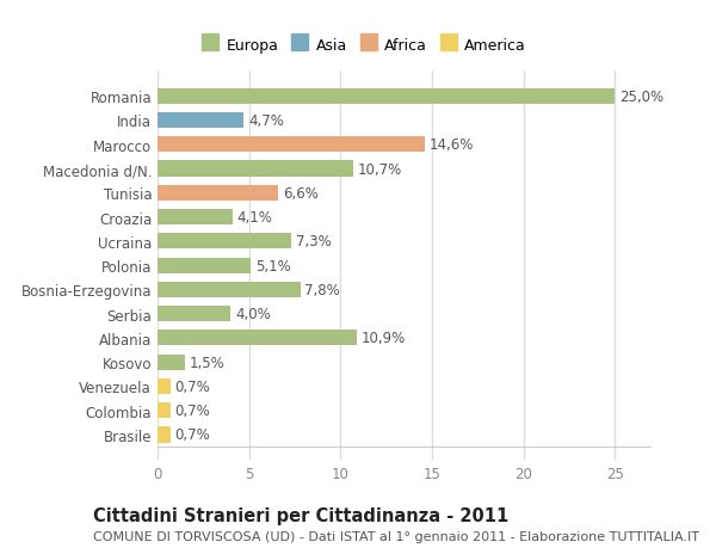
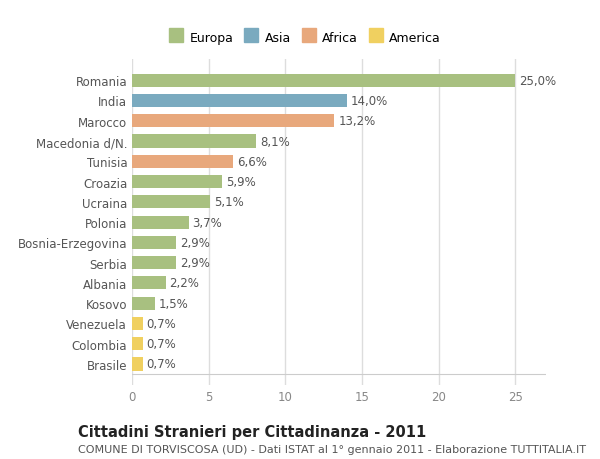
India: 4,7% -> 14,0%
Marocco: 14,6% -> 13,2%
Macedonia d/N.: 10,7% -> 8,1%
Croazia: 4,1% -> 5,9%
Ucraina: 7,3% -> 5,1%
Polonia: 5,1% -> 3,7%
Bosnia-Erzegovina: 7,8% -> 2,9%
Serbia: 4,0% -> 2,9%
Albania: 10,9% -> 2,2%
